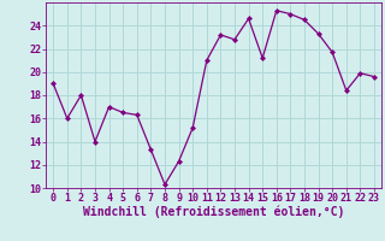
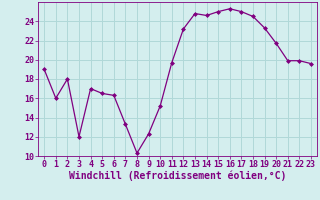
3: 14.0 -> 12.0
11: 21.0 -> 19.7
13: 22.8 -> 24.8
15: 21.2 -> 25.0
21: 18.4 -> 19.9
